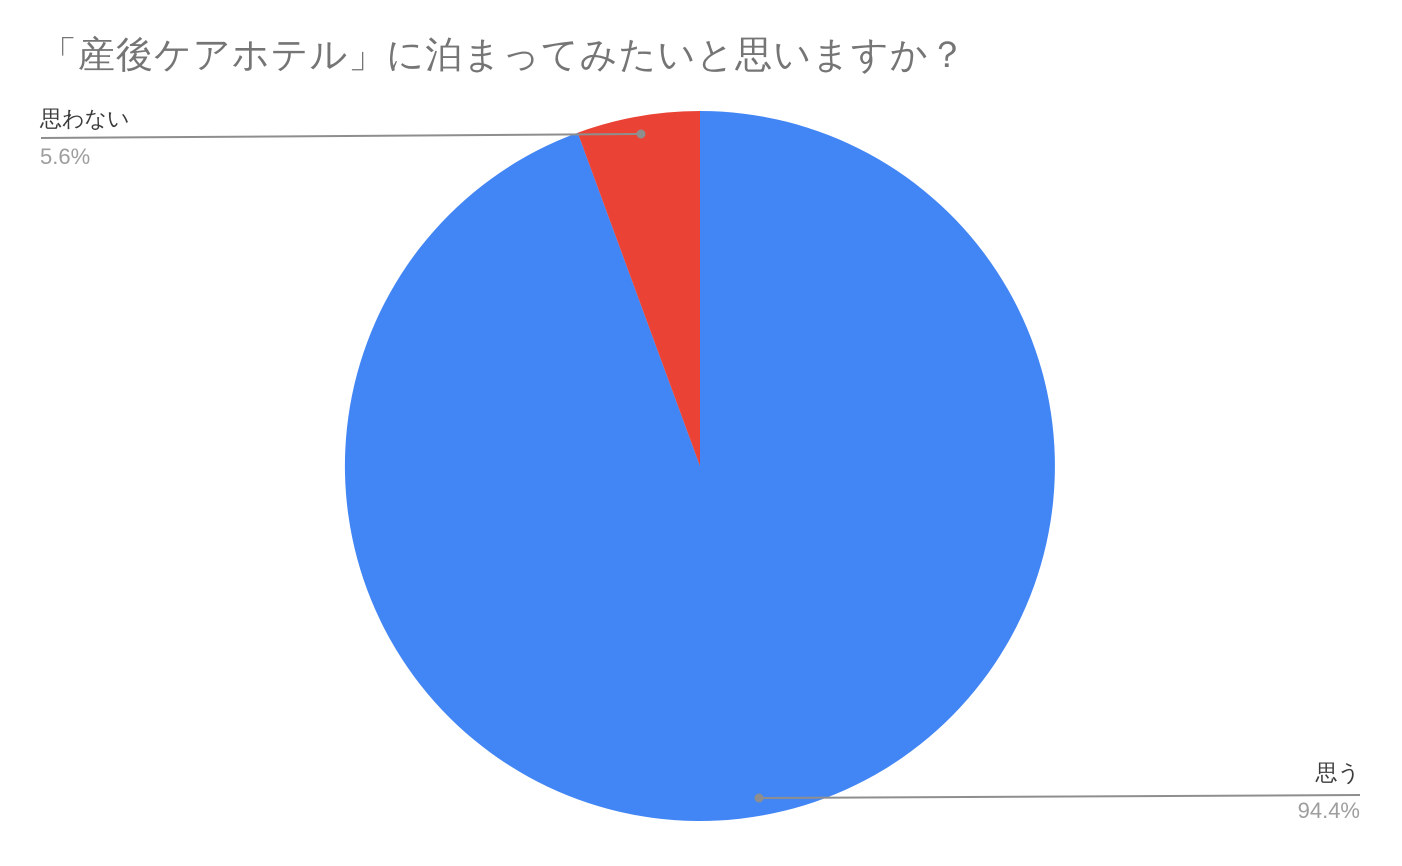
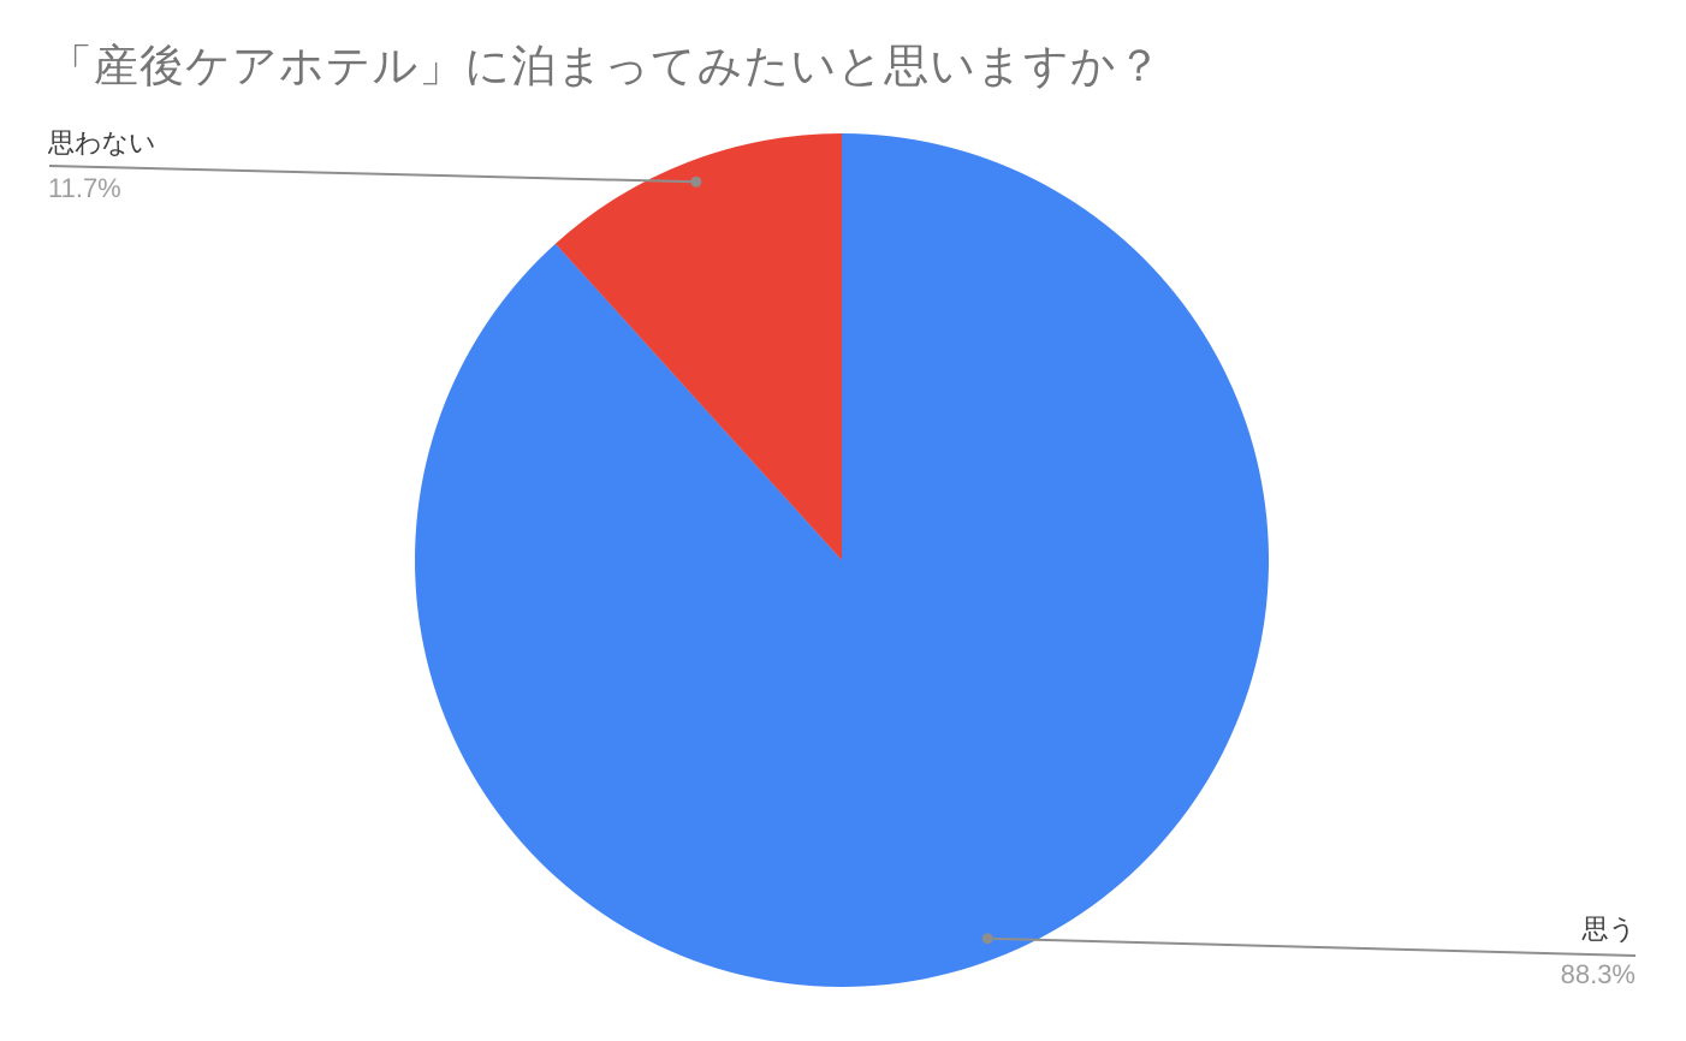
思う: 94.4% -> 88.3%
思わない: 5.6% -> 11.7%
